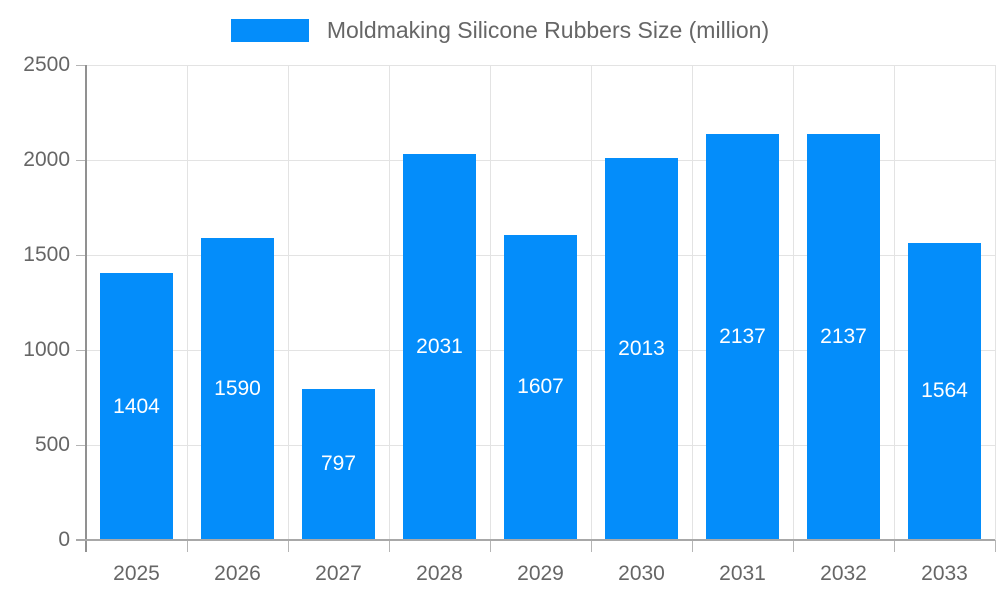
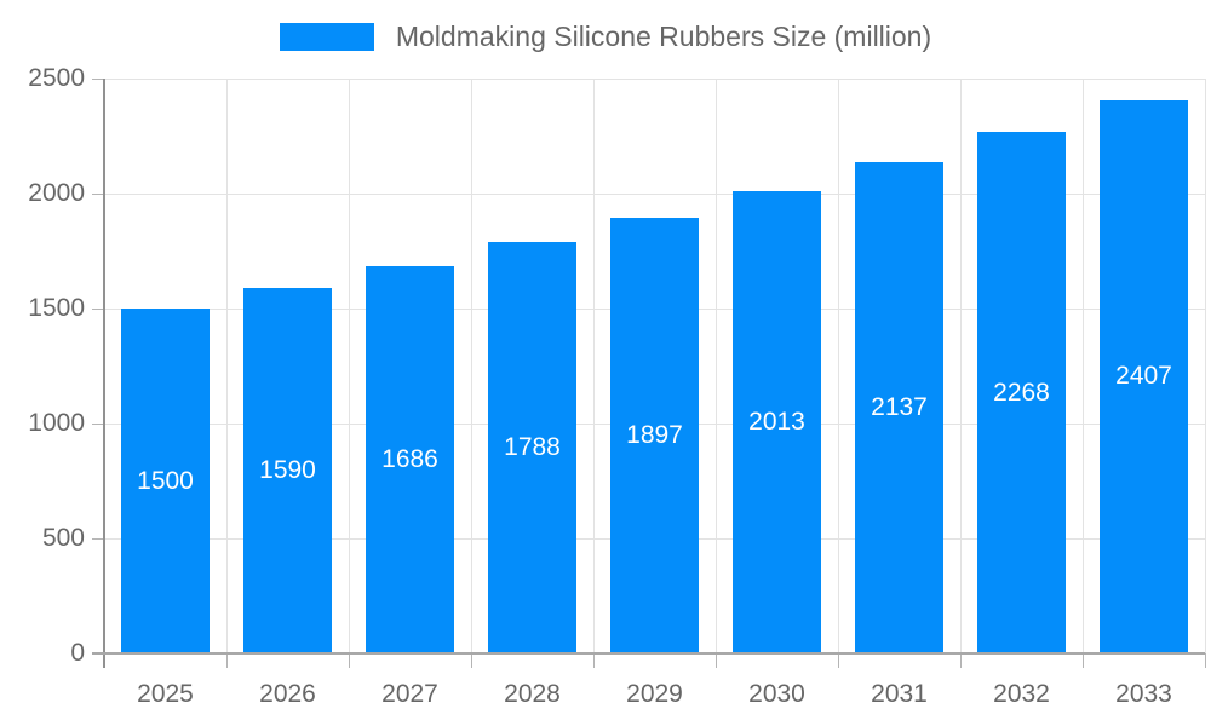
2025: 1404 -> 1500
2027: 797 -> 1686
2028: 2031 -> 1788
2029: 1607 -> 1897
2032: 2137 -> 2268
2033: 1564 -> 2407
